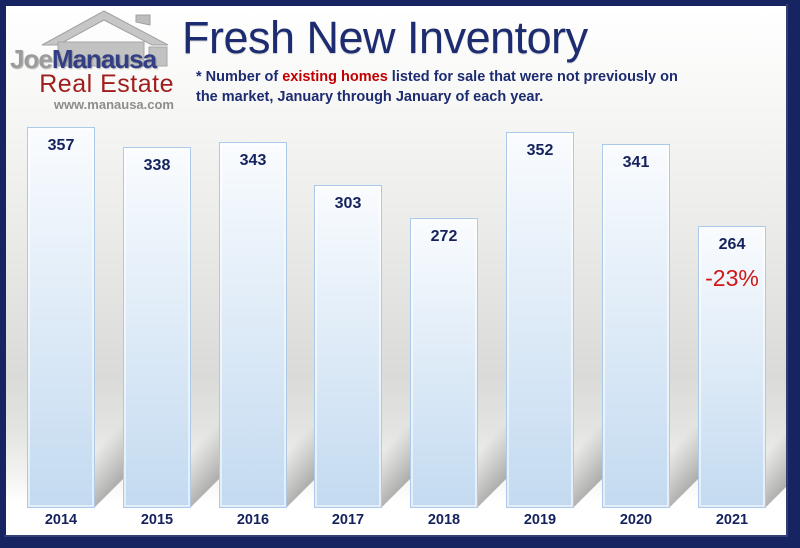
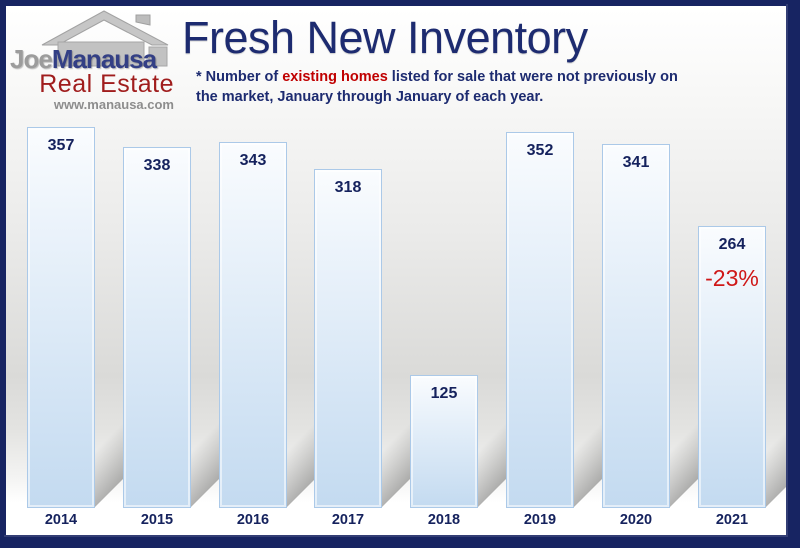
2017: 303 -> 318
2018: 272 -> 125
